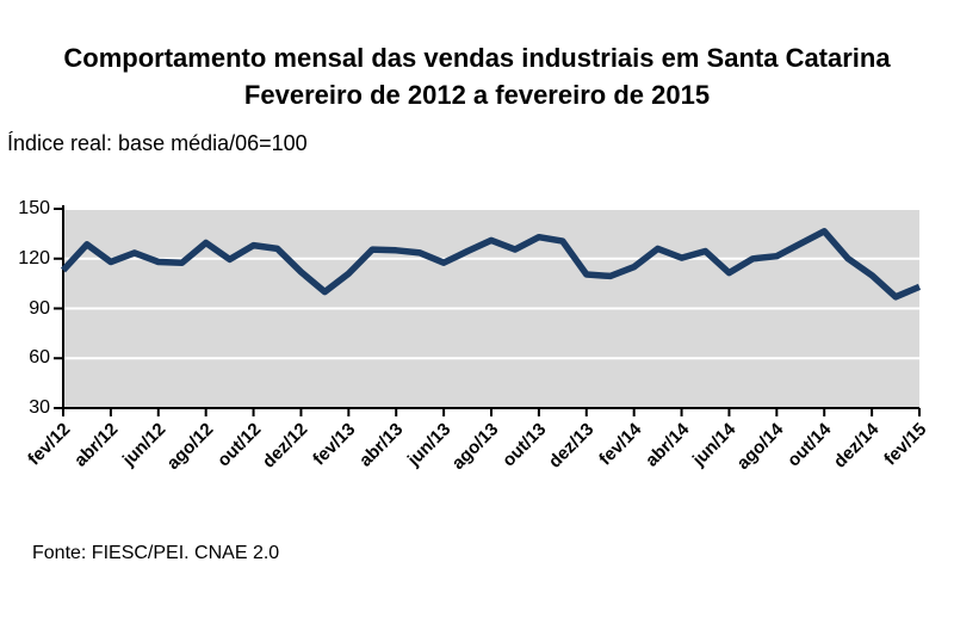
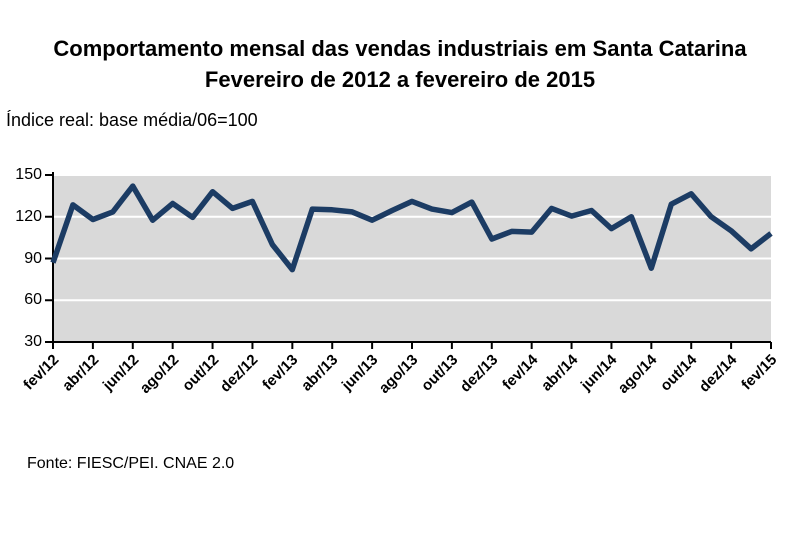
fev/12: 113 -> 87
jun/12: 118 -> 142
out/12: 128 -> 138
dez/12: 112 -> 131
fev/13: 111 -> 82
out/13: 133 -> 123
dez/13: 110 -> 104
fev/14: 115 -> 109
ago/14: 122 -> 83
fev/15: 103 -> 108
